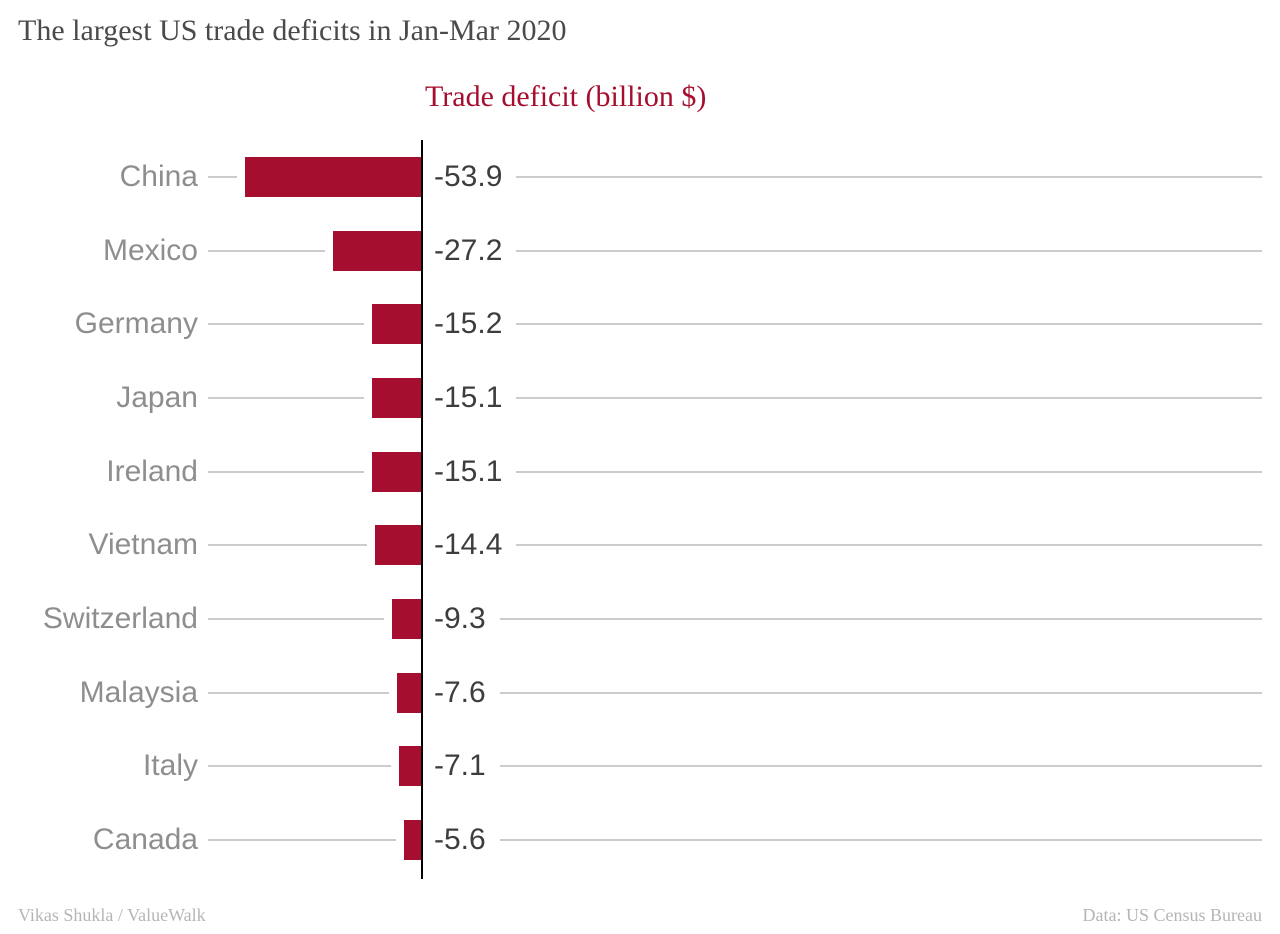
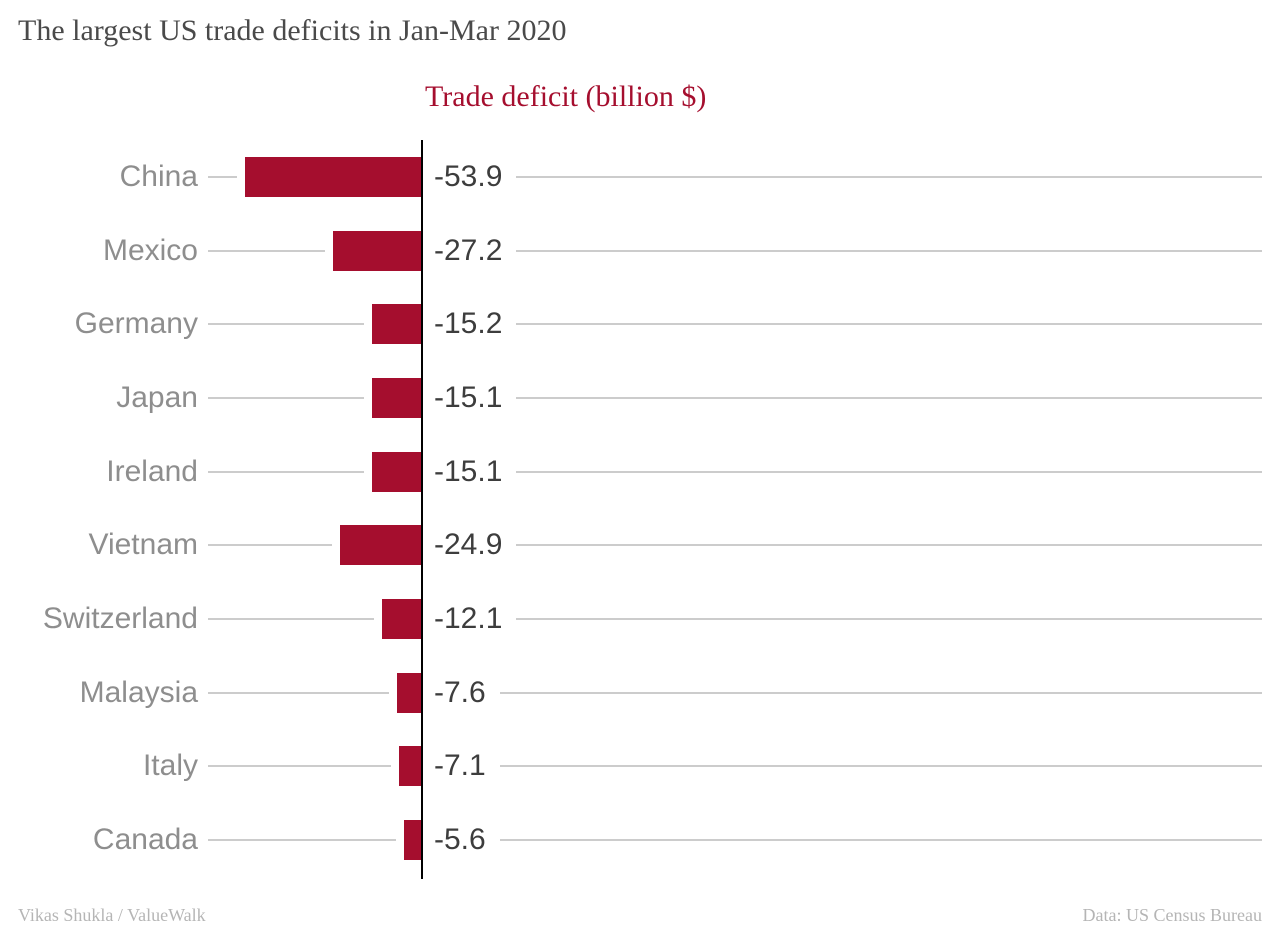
Vietnam: -14.4 -> -24.9
Switzerland: -9.3 -> -12.1
